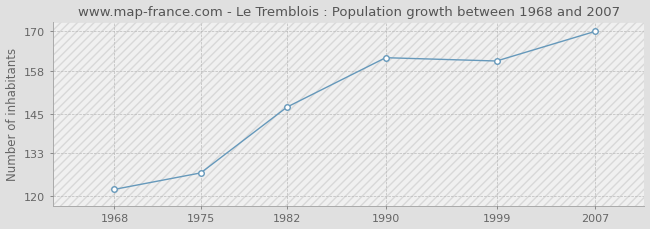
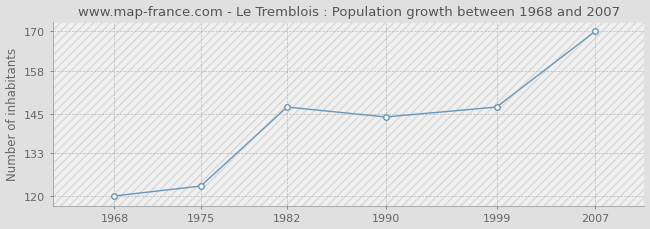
1968: 122 -> 120
1975: 127 -> 123
1990: 162 -> 144
1999: 161 -> 147
